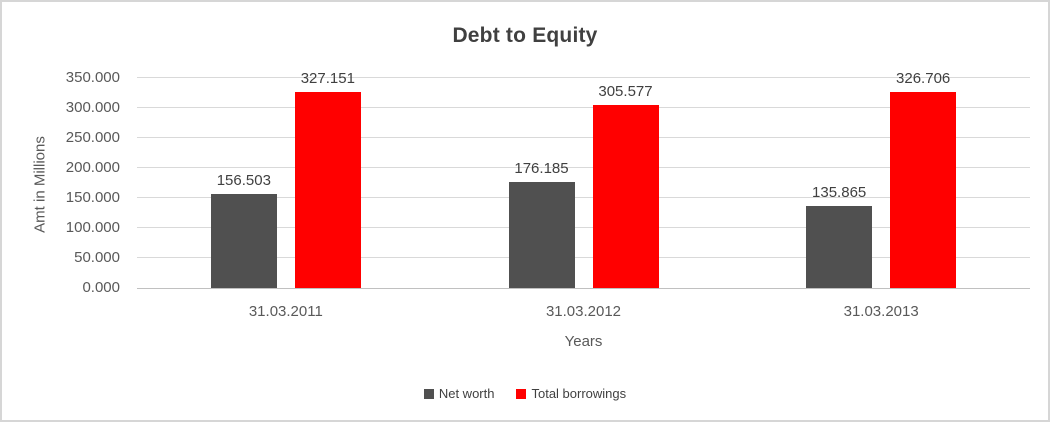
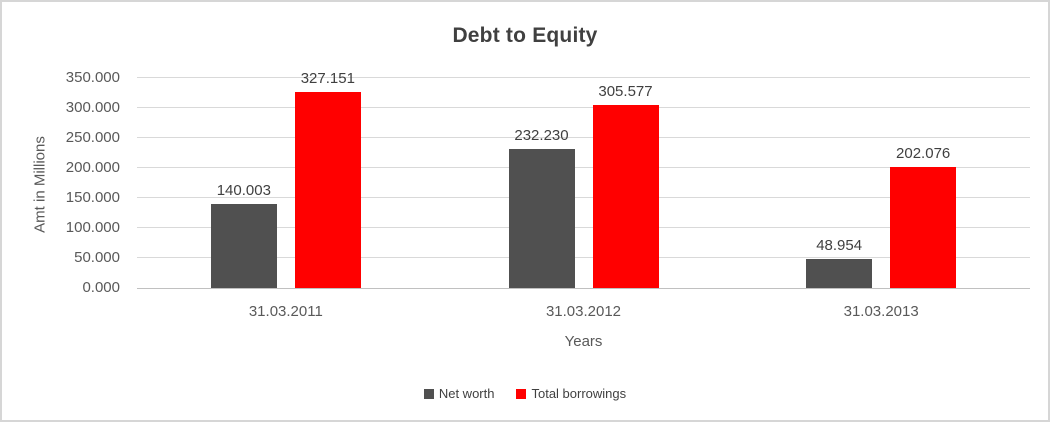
Net worth/31.03.2011: 156.503 -> 140.003
Net worth/31.03.2012: 176.185 -> 232.230
Net worth/31.03.2013: 135.865 -> 48.954
Total borrowings/31.03.2013: 326.706 -> 202.076
